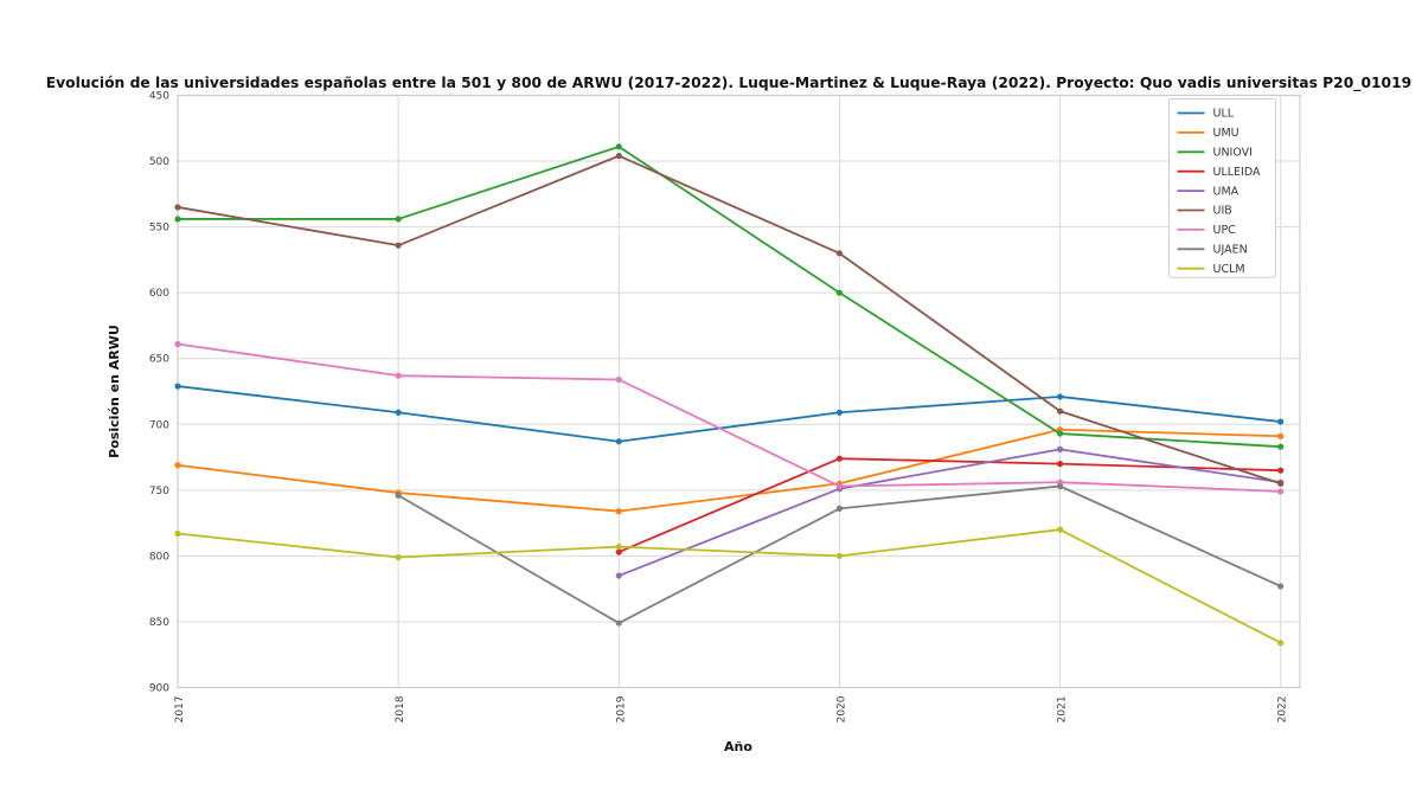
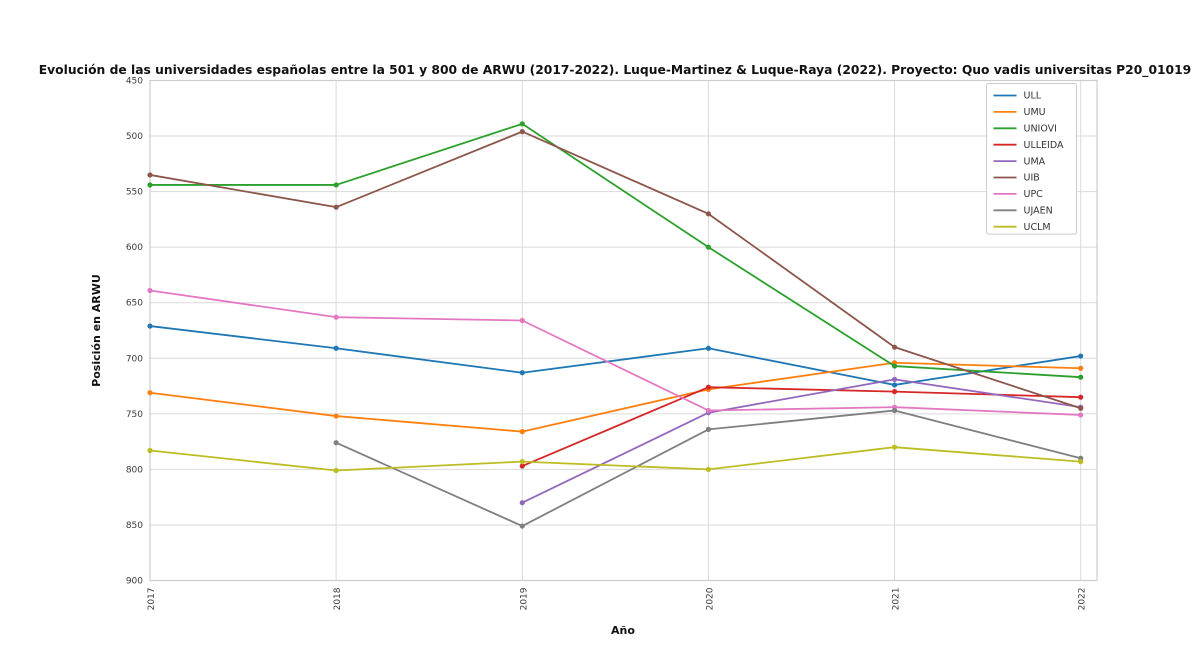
UJAEN/2018: 754 -> 776
UMA/2019: 815 -> 830
UMU/2020: 745 -> 728
ULL/2021: 679 -> 724
UJAEN/2022: 823 -> 790
UCLM/2022: 866 -> 793
